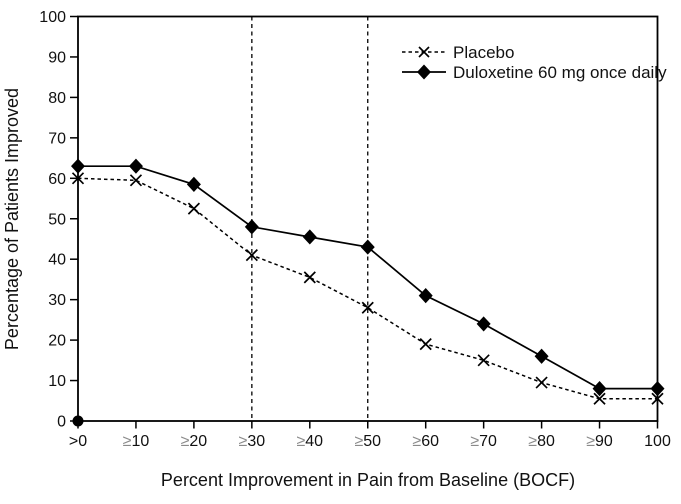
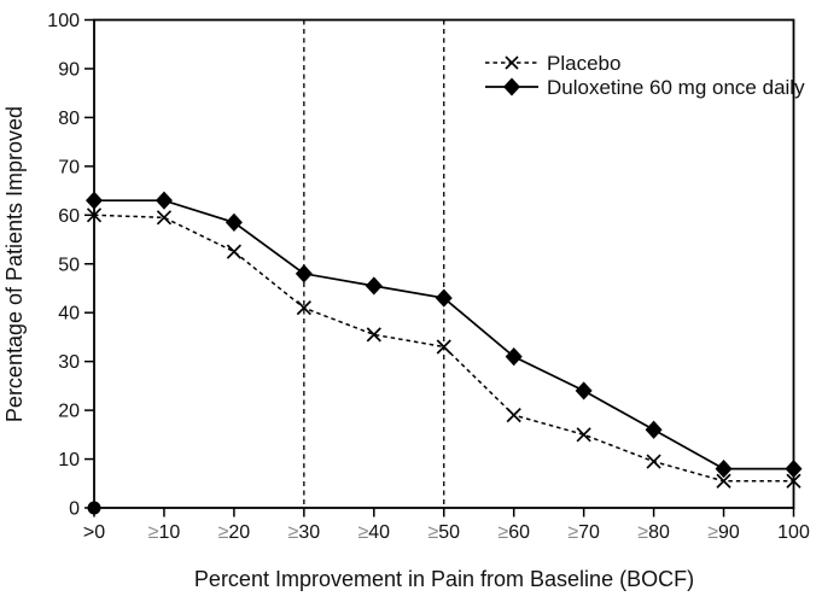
Placebo/≥50: 28 -> 33
